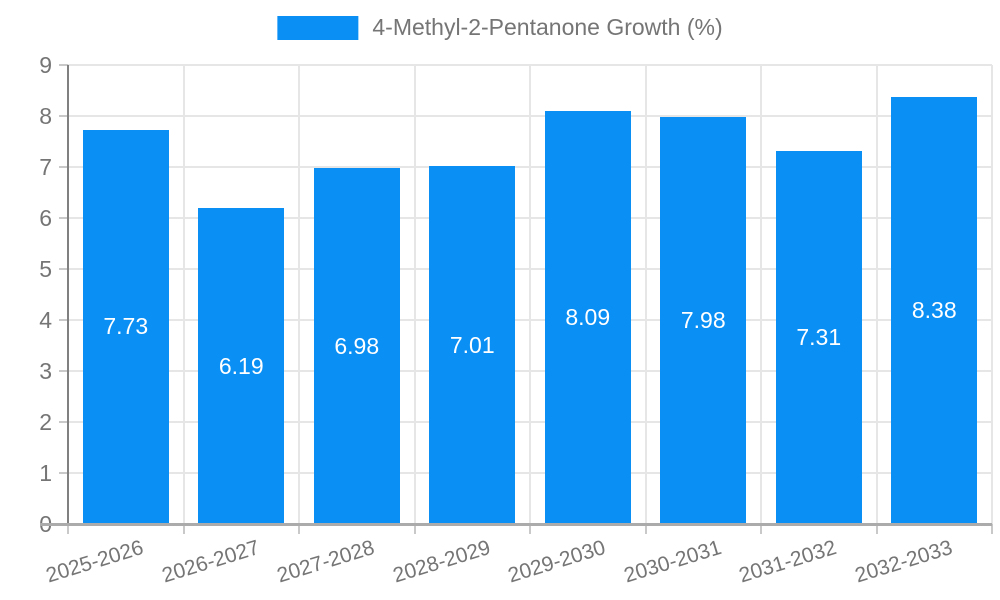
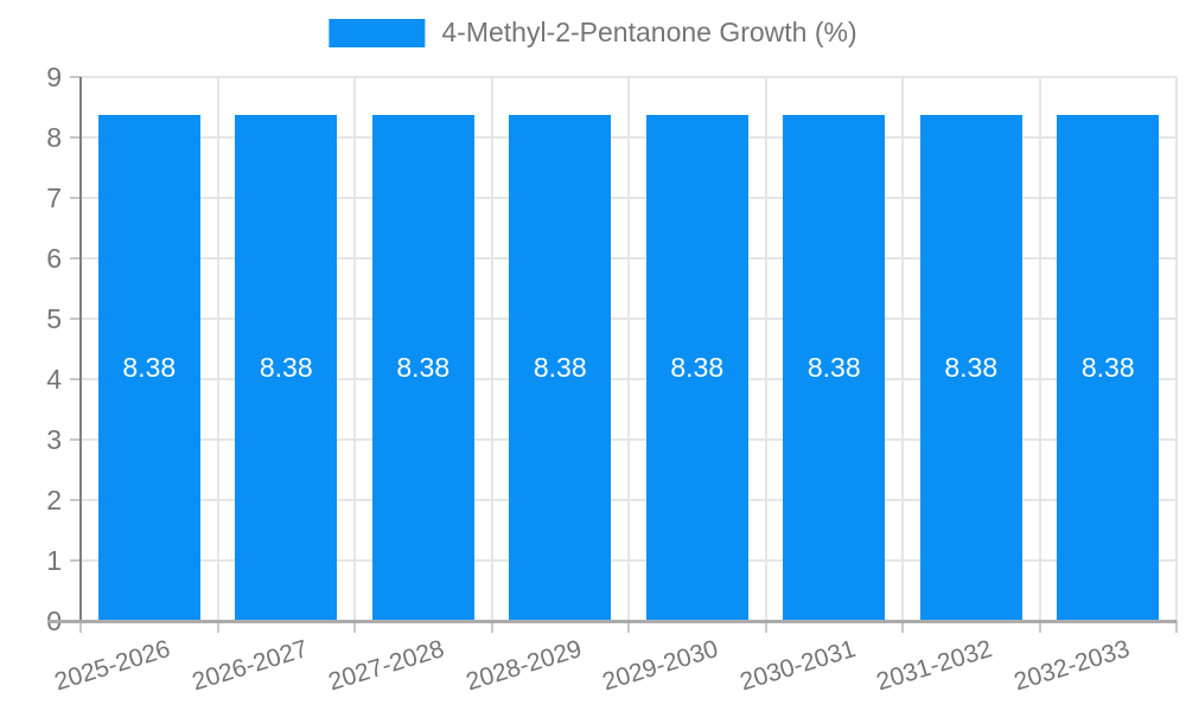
2025-2026: 7.73 -> 8.38
2026-2027: 6.19 -> 8.38
2027-2028: 6.98 -> 8.38
2028-2029: 7.01 -> 8.38
2029-2030: 8.09 -> 8.38
2030-2031: 7.98 -> 8.38
2031-2032: 7.31 -> 8.38
